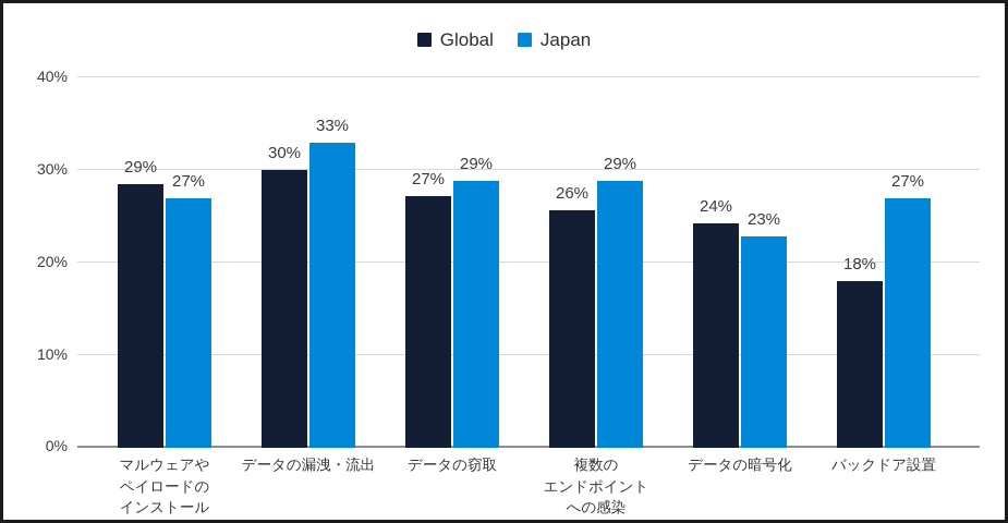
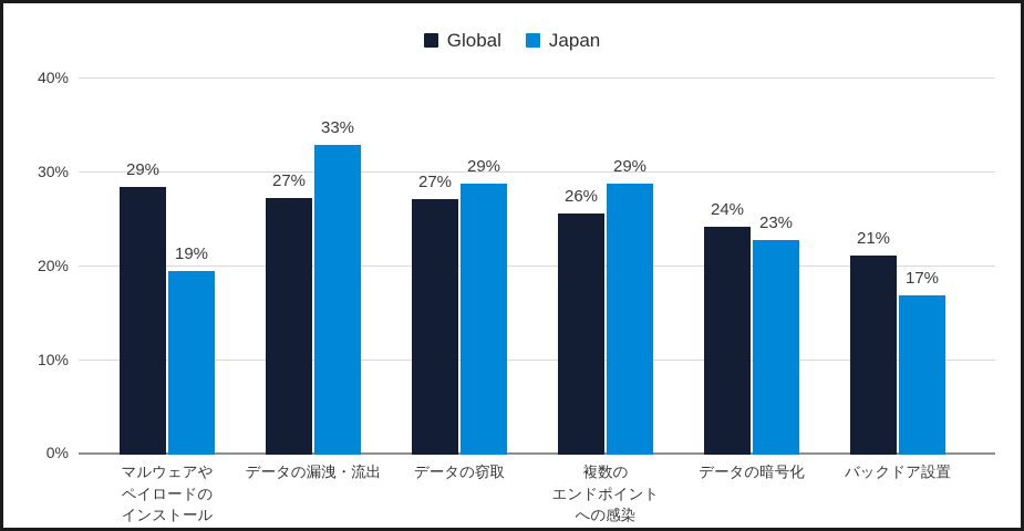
Japan/マルウェアや ペイロードの インストール: 27% -> 19%
Global/データの漏洩・流出: 30% -> 27%
Global/バックドア設置: 18% -> 21%
Japan/バックドア設置: 27% -> 17%
